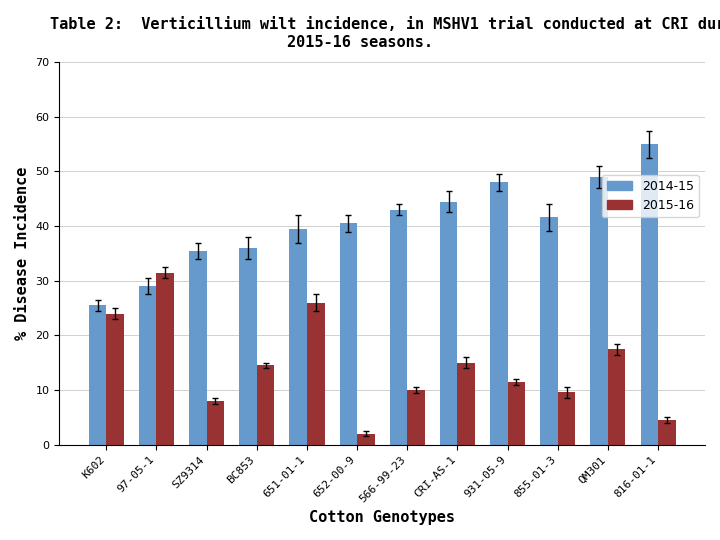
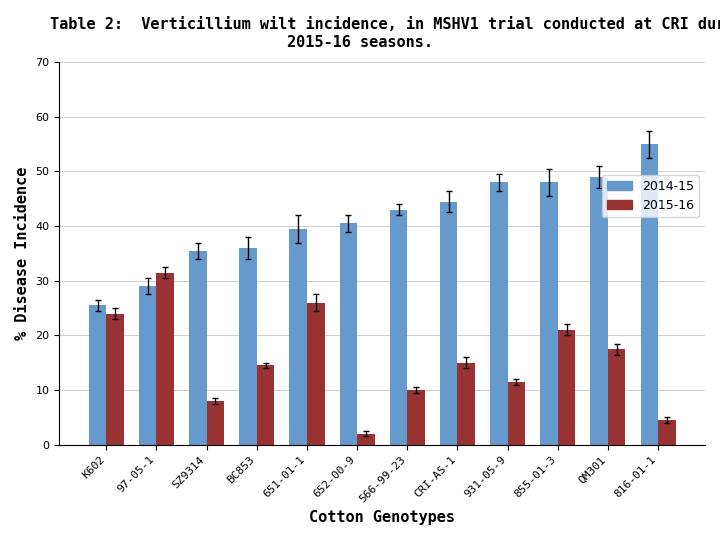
2014-15/855-01-3: 41.6 -> 48.0
2015-16/855-01-3: 9.6 -> 21.0
